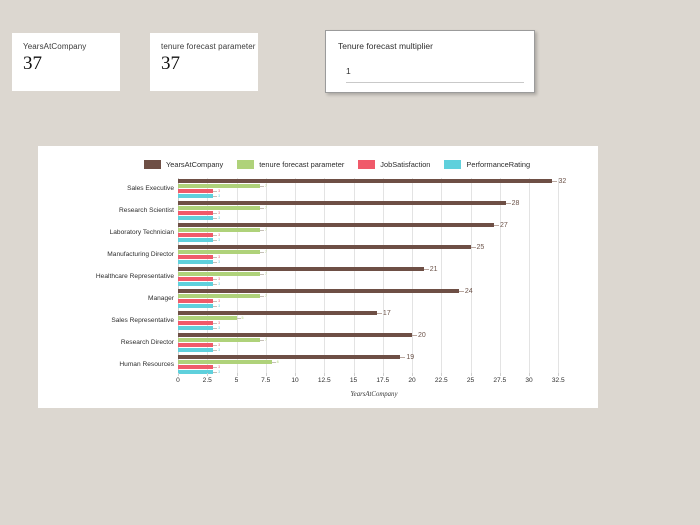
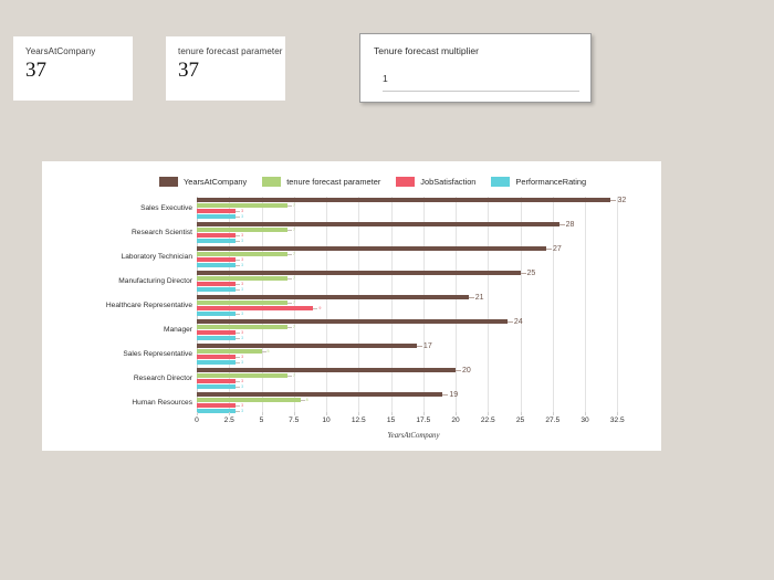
JobSatisfaction/Healthcare Representative: 3 -> 9
